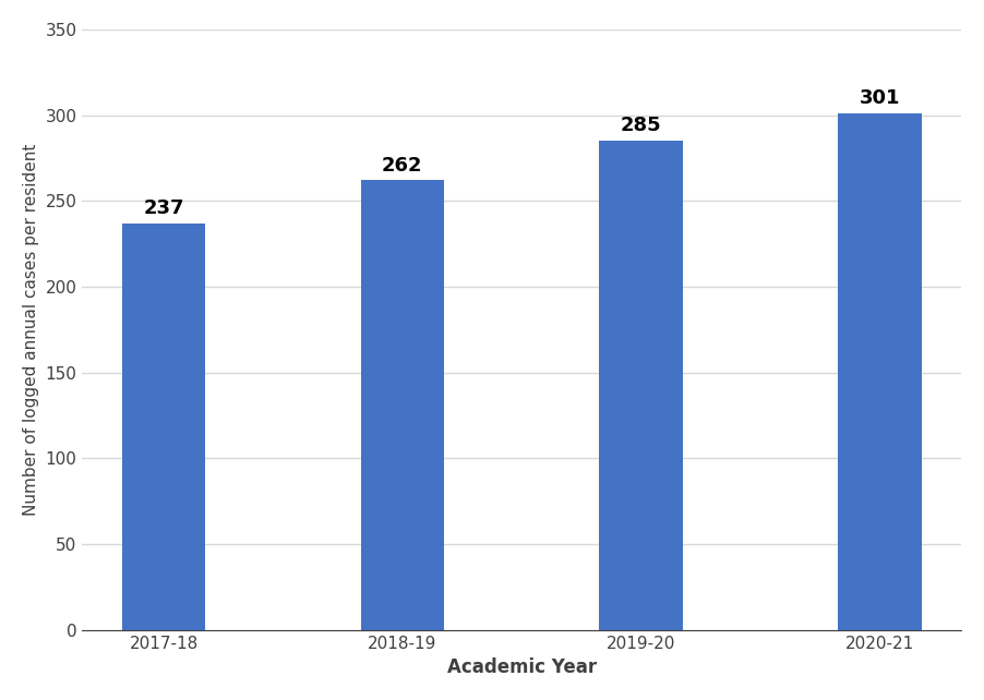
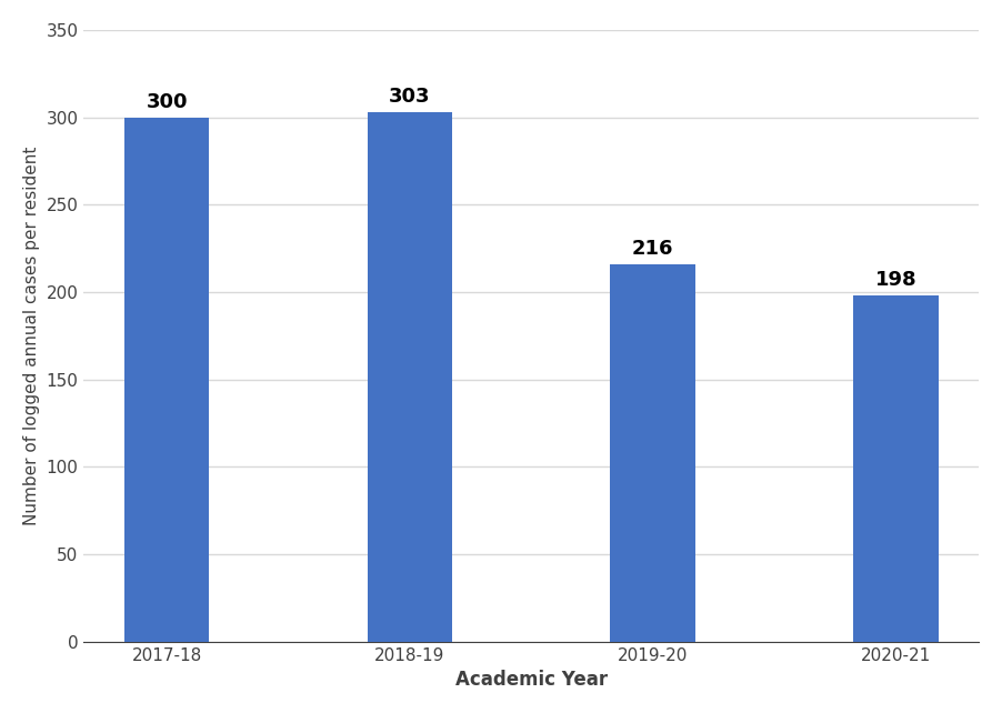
2017-18: 237 -> 300
2018-19: 262 -> 303
2019-20: 285 -> 216
2020-21: 301 -> 198
